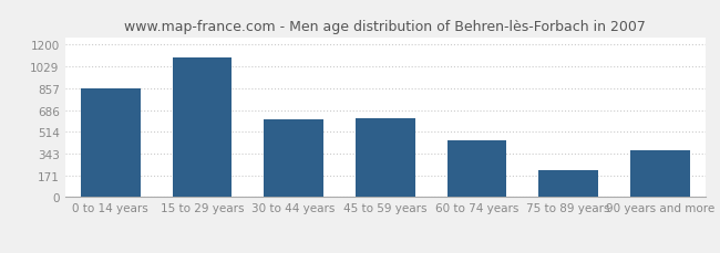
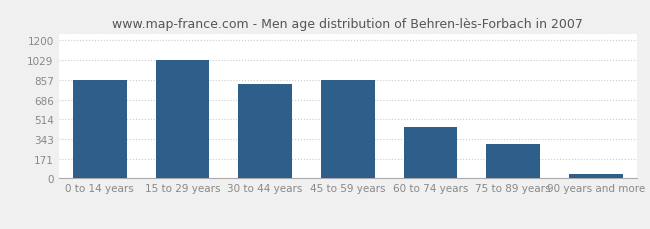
15 to 29 years: 1100 -> 1030
30 to 44 years: 610 -> 820
45 to 59 years: 620 -> 860
75 to 89 years: 210 -> 300
90 years and more: 370 -> 40
